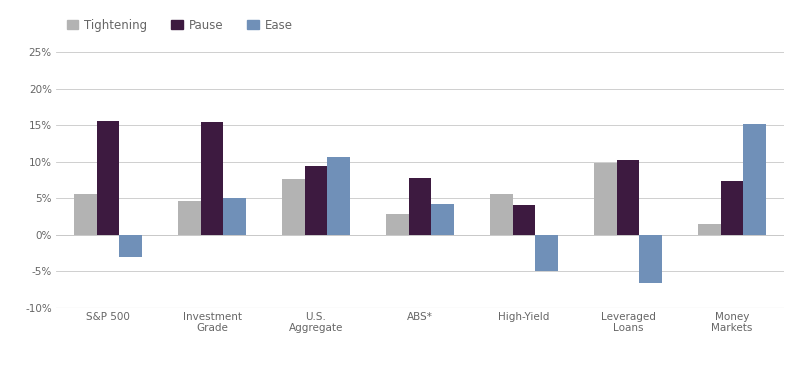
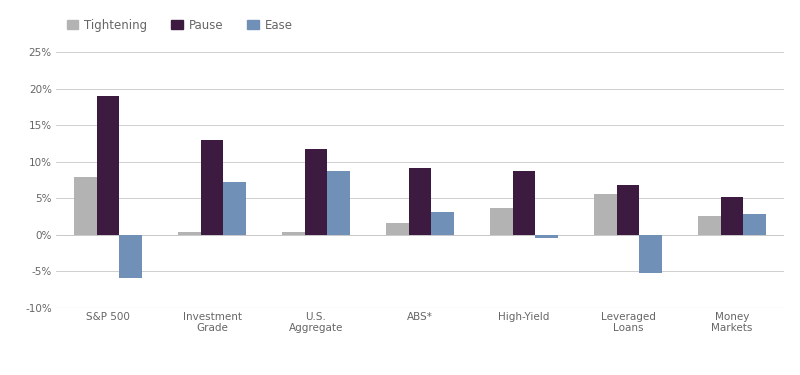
Tightening/S&P 500: 5.6% -> 7.9%
Pause/S&P 500: 15.6% -> 19.0%
Ease/S&P 500: -3.0% -> -6.0%
Tightening/Investment Grade: 4.6% -> 0.4%
Pause/Investment Grade: 15.4% -> 13.0%
Ease/Investment Grade: 5.0% -> 7.2%
Tightening/U.S. Aggregate: 7.6% -> 0.4%
Pause/U.S. Aggregate: 9.4% -> 11.8%
Ease/U.S. Aggregate: 10.6% -> 8.8%
Tightening/ABS*: 2.8% -> 1.6%
Pause/ABS*: 7.8% -> 9.1%
Ease/ABS*: 4.2% -> 3.1%
Tightening/High-Yield: 5.6% -> 3.7%
Pause/High-Yield: 4.0% -> 8.7%
Ease/High-Yield: -5.0% -> -0.4%
Tightening/Leveraged Loans: 9.8% -> 5.6%
Pause/Leveraged Loans: 10.2% -> 6.8%
Ease/Leveraged Loans: -6.6% -> -5.2%
Tightening/Money Markets: 1.4% -> 2.5%
Pause/Money Markets: 7.4% -> 5.2%
Ease/Money Markets: 15.2% -> 2.8%
